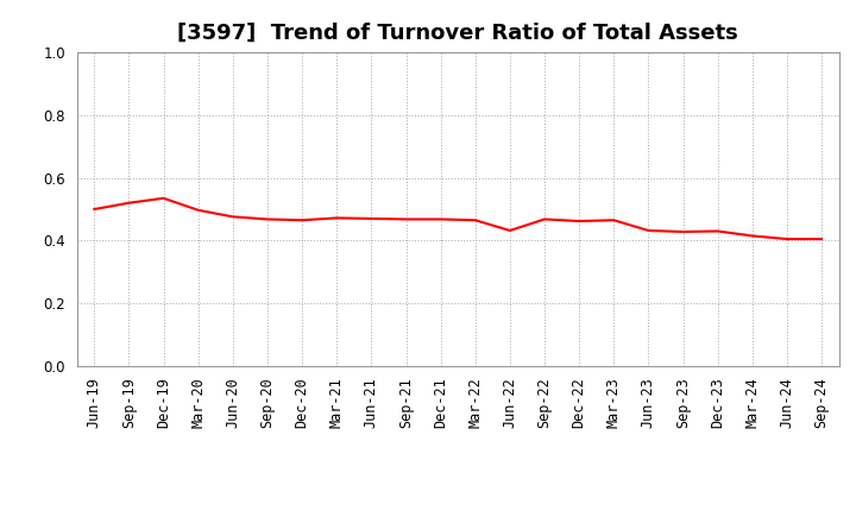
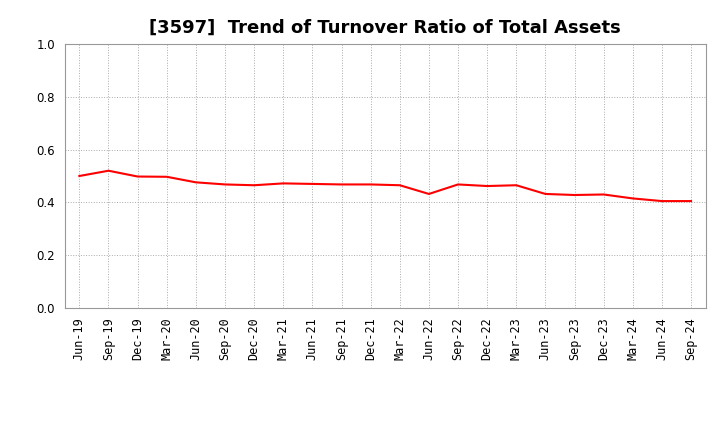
Dec-19: 0.535 -> 0.498
